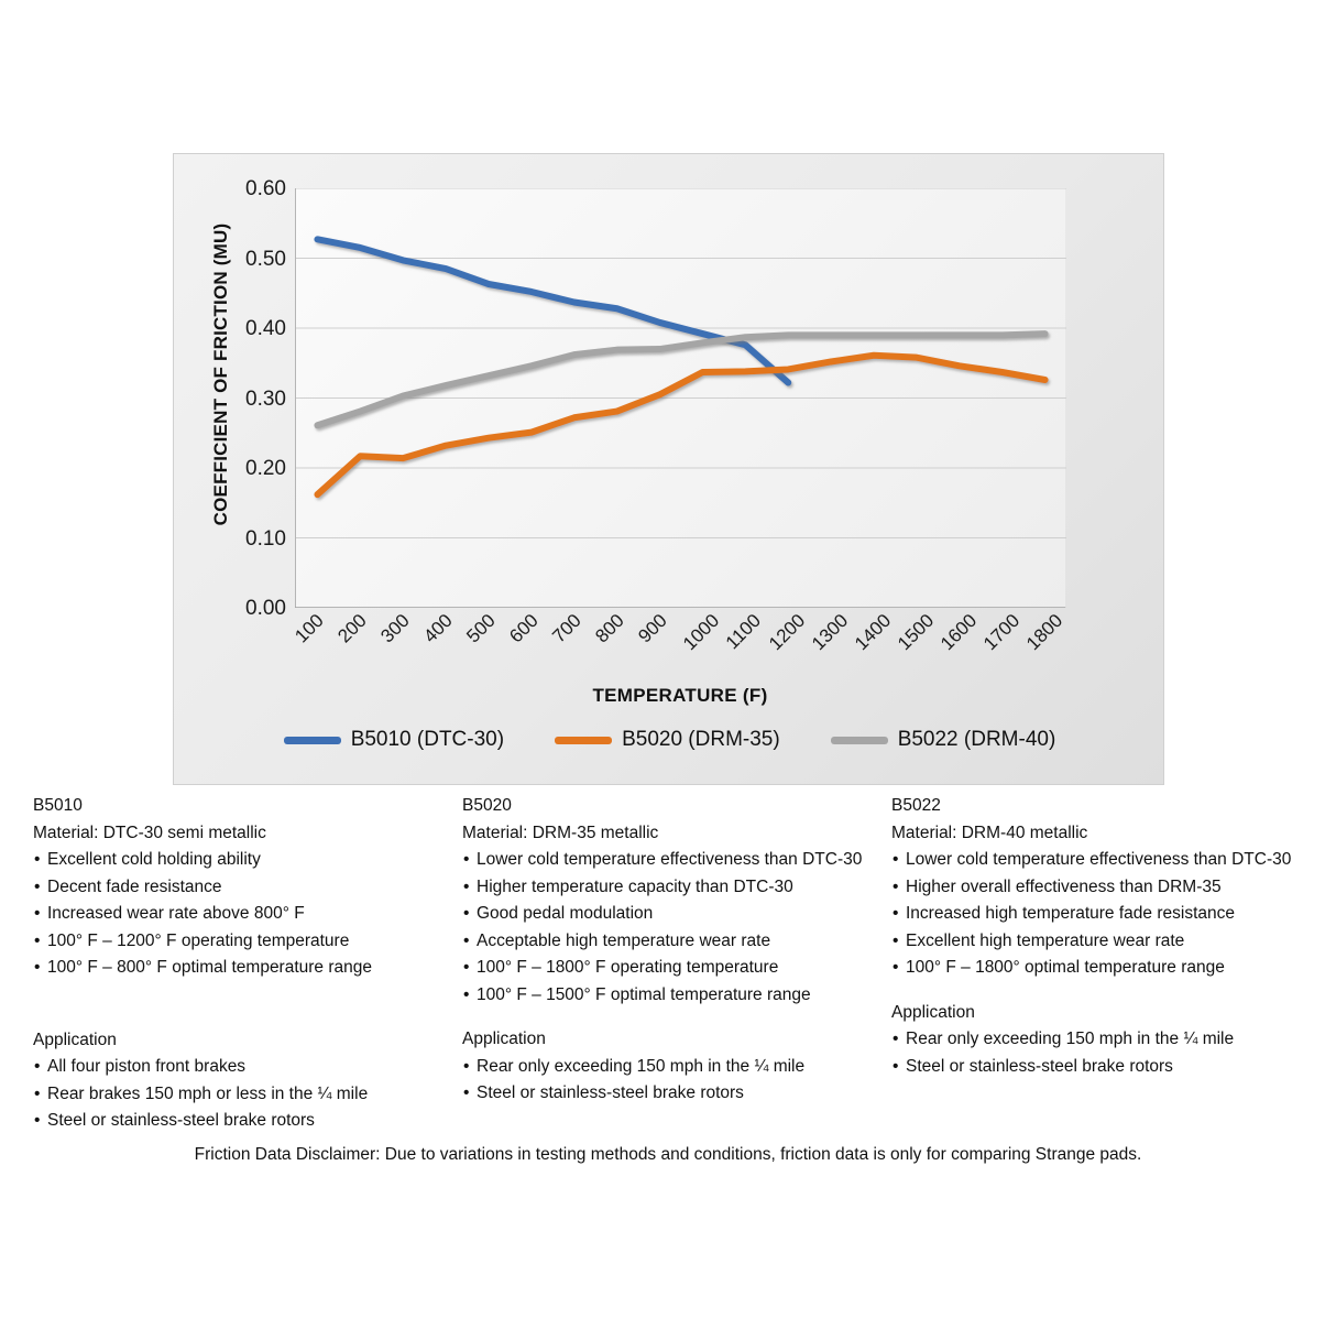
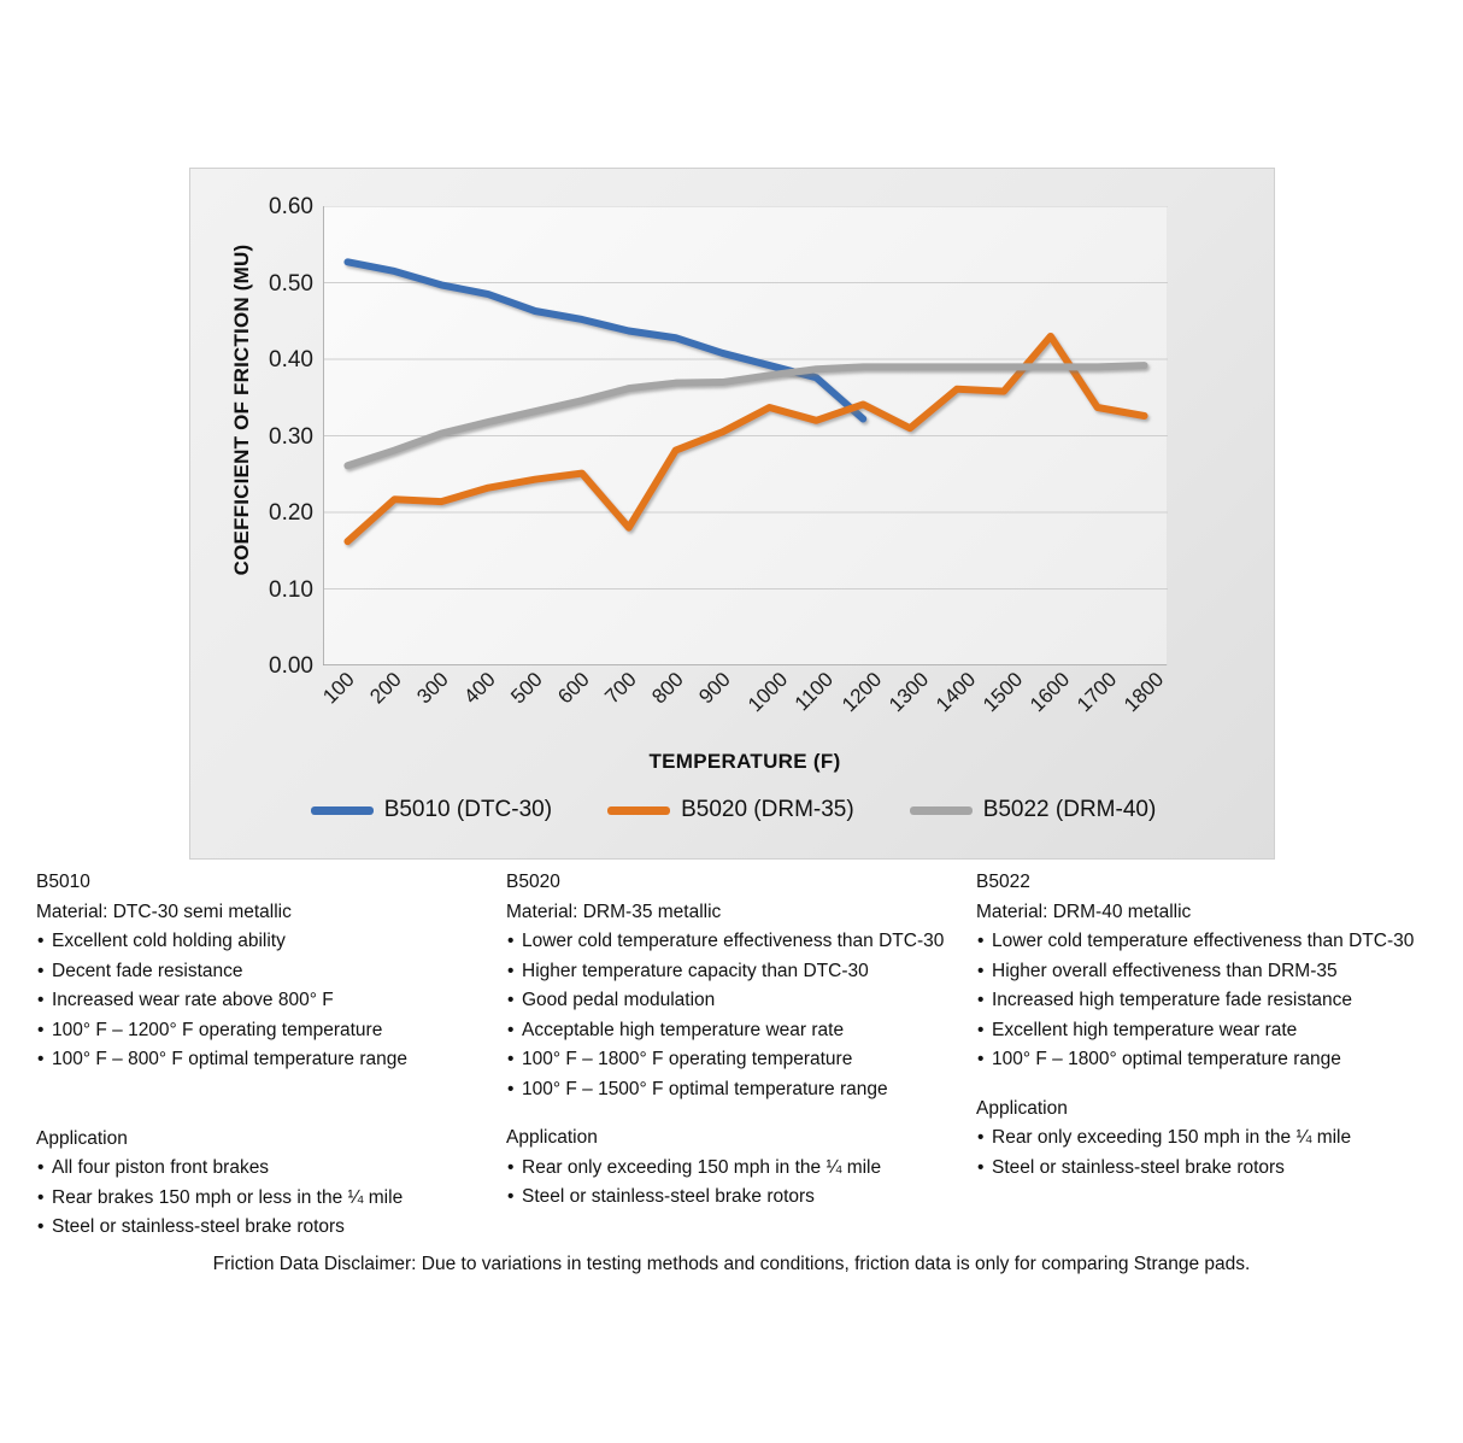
B5020 (DRM-35)/700: 0.27 -> 0.18
B5020 (DRM-35)/1100: 0.34 -> 0.32
B5020 (DRM-35)/1300: 0.35 -> 0.31
B5020 (DRM-35)/1600: 0.35 -> 0.43
